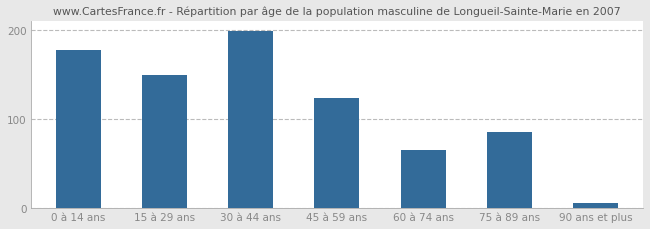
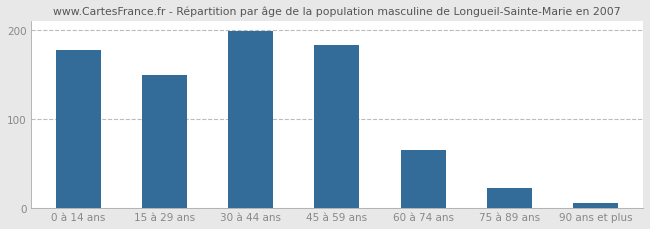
45 à 59 ans: 124 -> 183
75 à 89 ans: 86 -> 22
